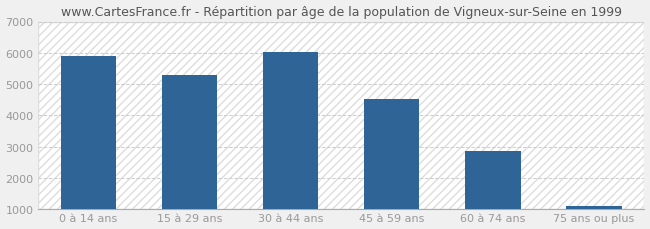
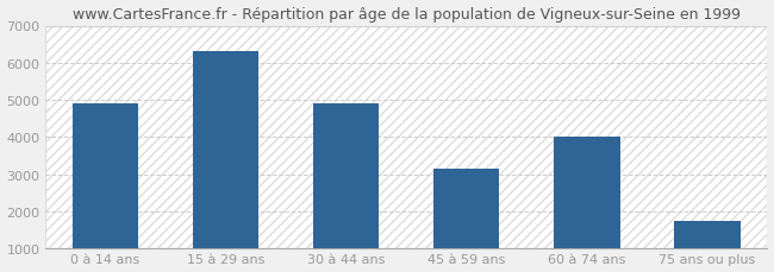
0 à 14 ans: 5900 -> 4900
15 à 29 ans: 5280 -> 6300
30 à 44 ans: 6010 -> 4900
45 à 59 ans: 4510 -> 3150
60 à 74 ans: 2860 -> 4000
75 ans ou plus: 1120 -> 1750
